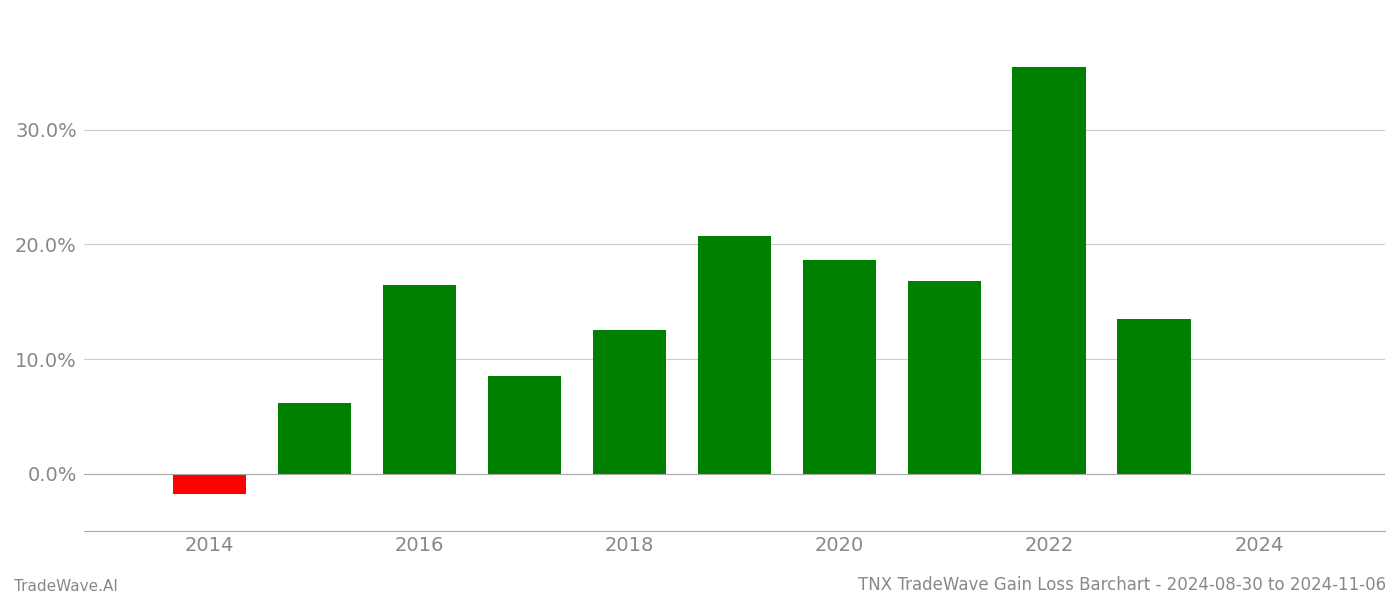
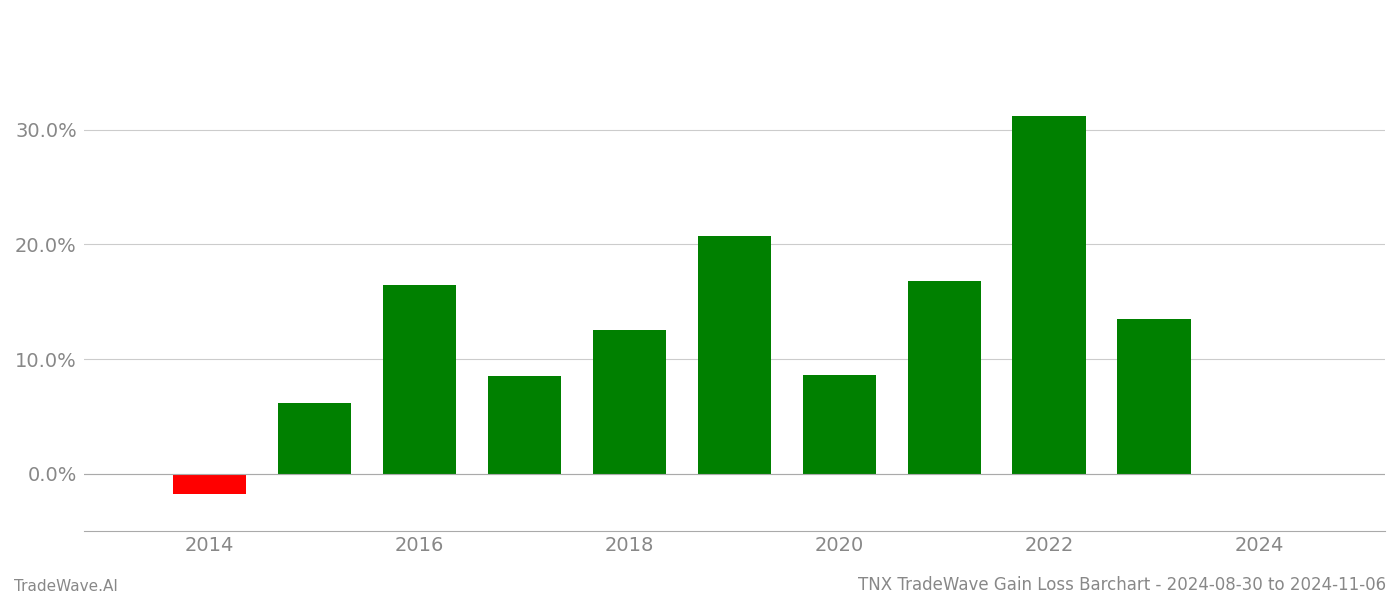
2020: 18.6% -> 8.6%
2022: 35.5% -> 31.2%
